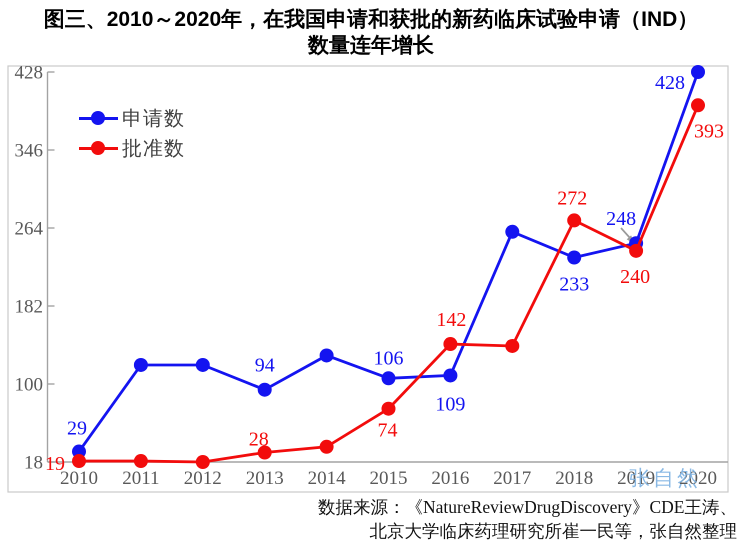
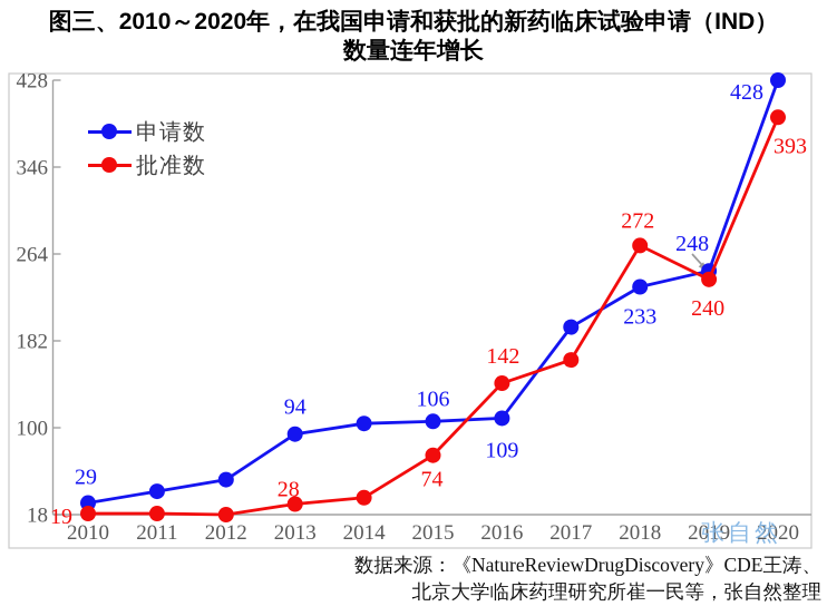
申请数/2011: 120 -> 40
申请数/2012: 120 -> 50
申请数/2014: 130 -> 100
申请数/2017: 260 -> 200
批准数/2017: 140 -> 160
